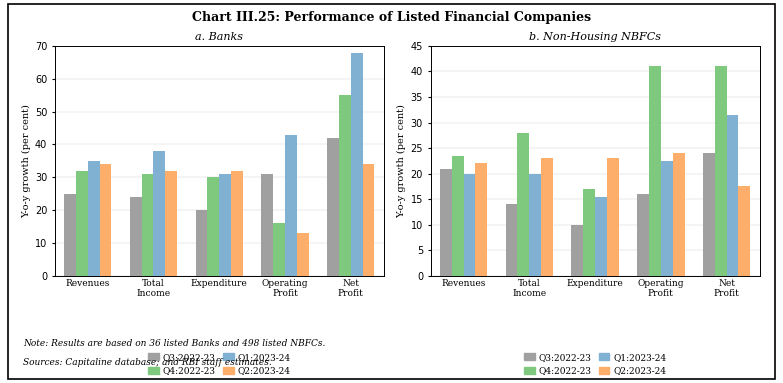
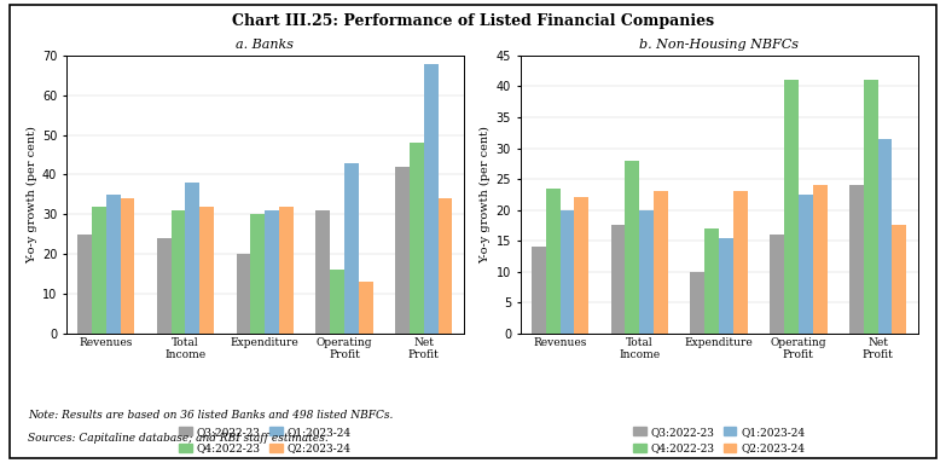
a. Banks/Q4:2022-23/Net Profit: 55 -> 48
b. Non-Housing NBFCs/Q3:2022-23/Revenues: 21.0 -> 14.0
b. Non-Housing NBFCs/Q3:2022-23/Total Income: 14.0 -> 17.5
